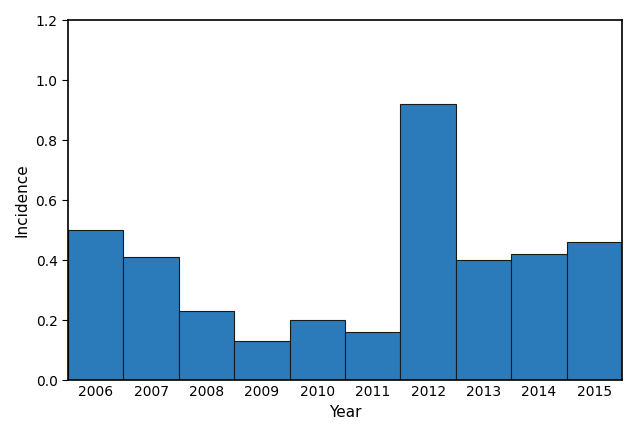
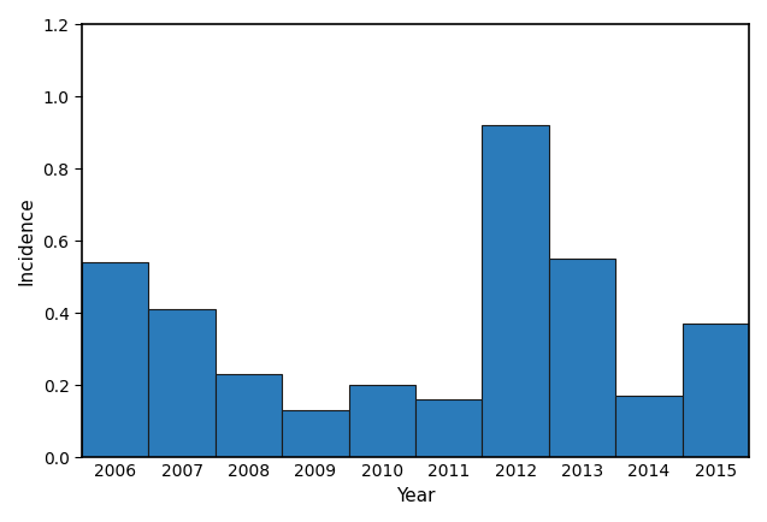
2006: 0.50 -> 0.54
2013: 0.40 -> 0.55
2014: 0.42 -> 0.17
2015: 0.46 -> 0.37
